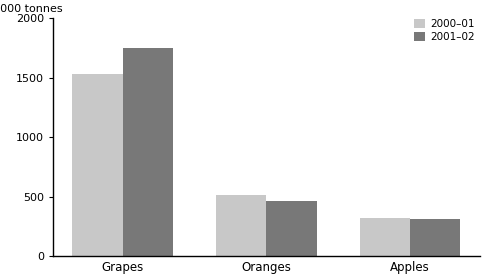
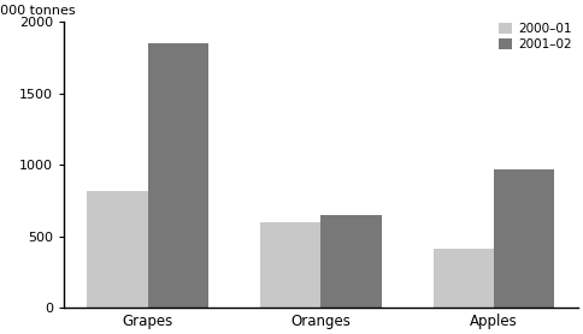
2000–01/Grapes: 1530 -> 820
2001–02/Grapes: 1750 -> 1850
2000–01/Oranges: 510 -> 600
2001–02/Oranges: 460 -> 650
2000–01/Apples: 320 -> 410
2001–02/Apples: 320 -> 970
